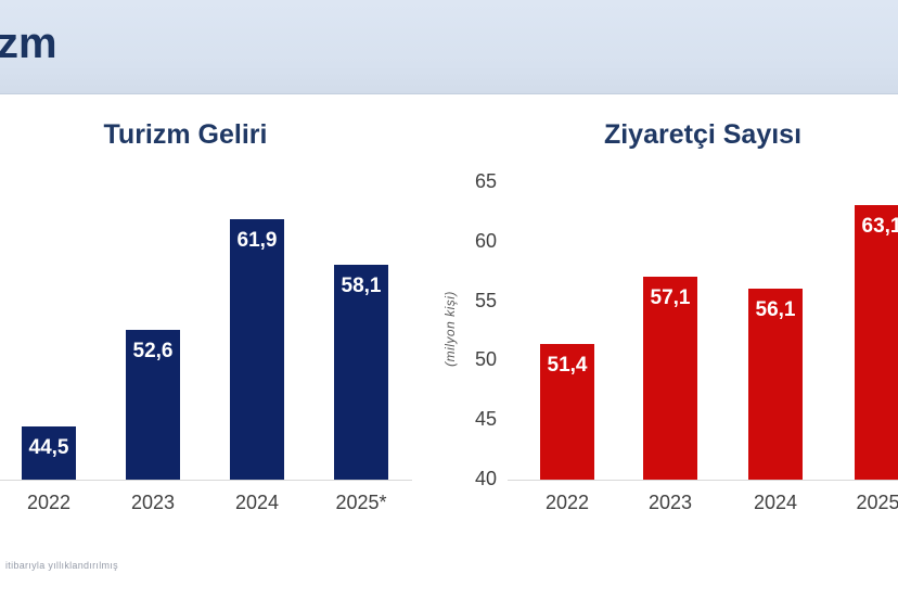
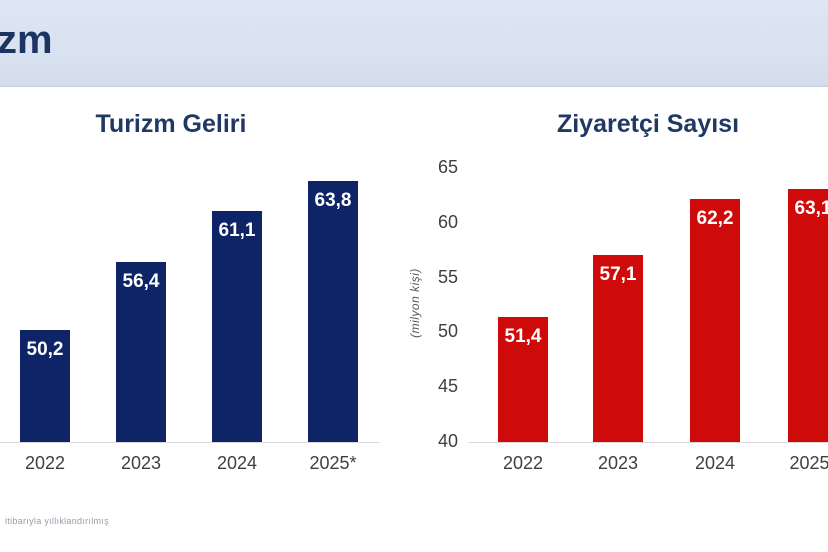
Turizm Geliri/2022: 44,5 -> 50,2
Turizm Geliri/2023: 52,6 -> 56,4
Turizm Geliri/2024: 61,9 -> 61,1
Turizm Geliri/2025*: 58,1 -> 63,8
Ziyaretçi Sayısı/2024: 56,1 -> 62,2
